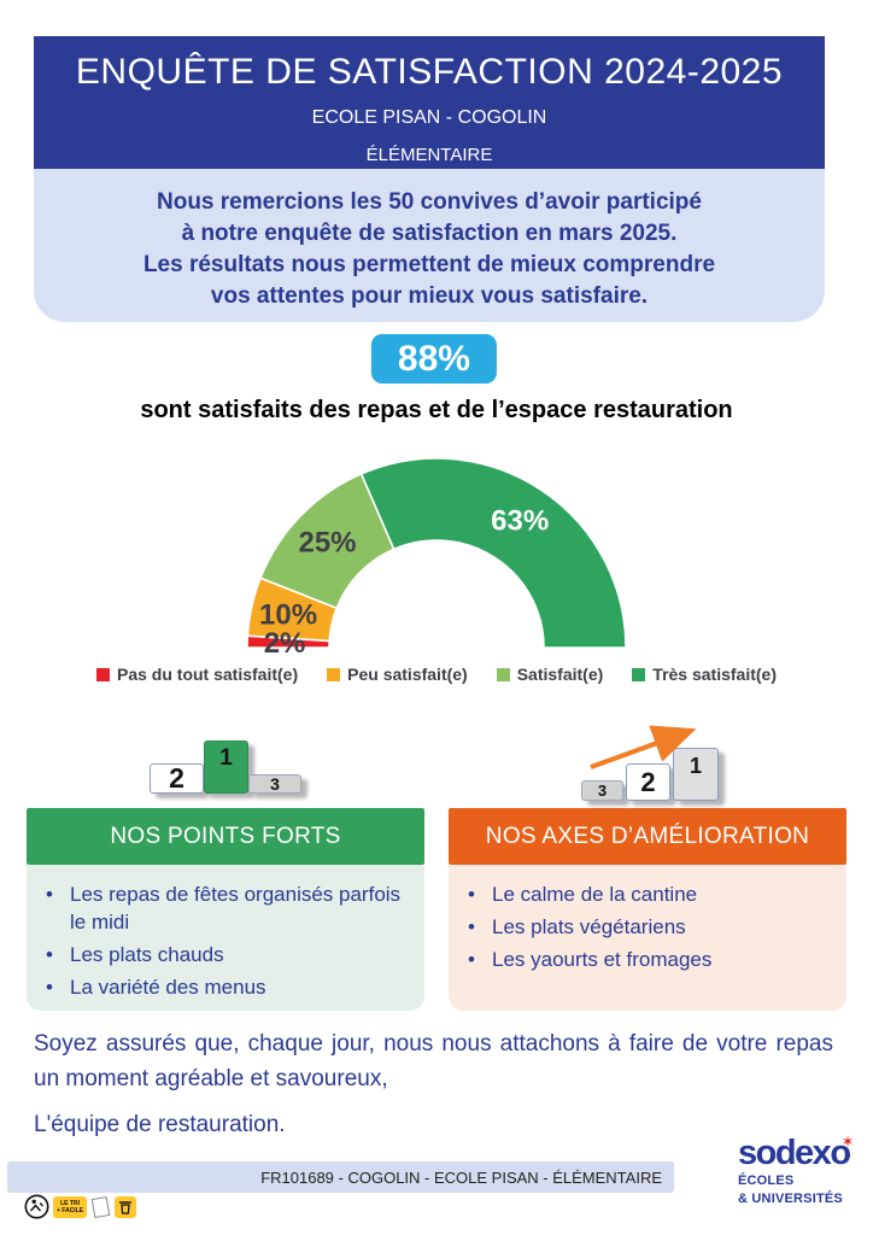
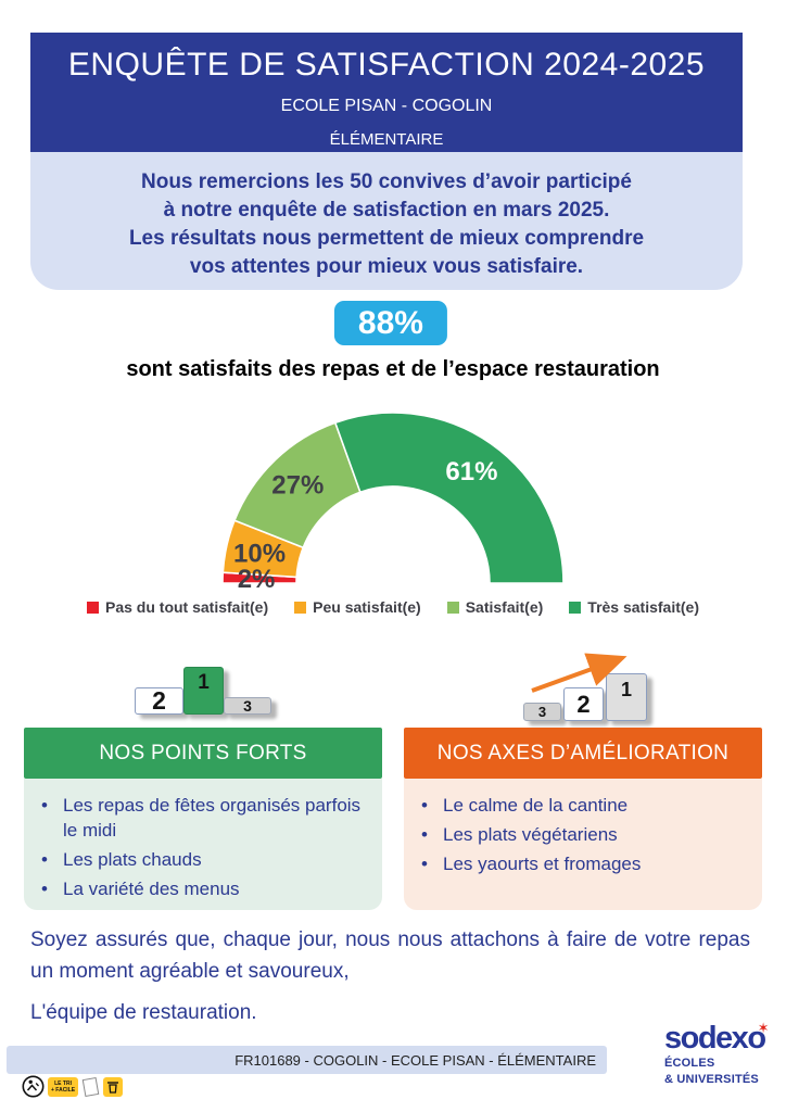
Satisfait(e): 25% -> 27%
Très satisfait(e): 63% -> 61%
